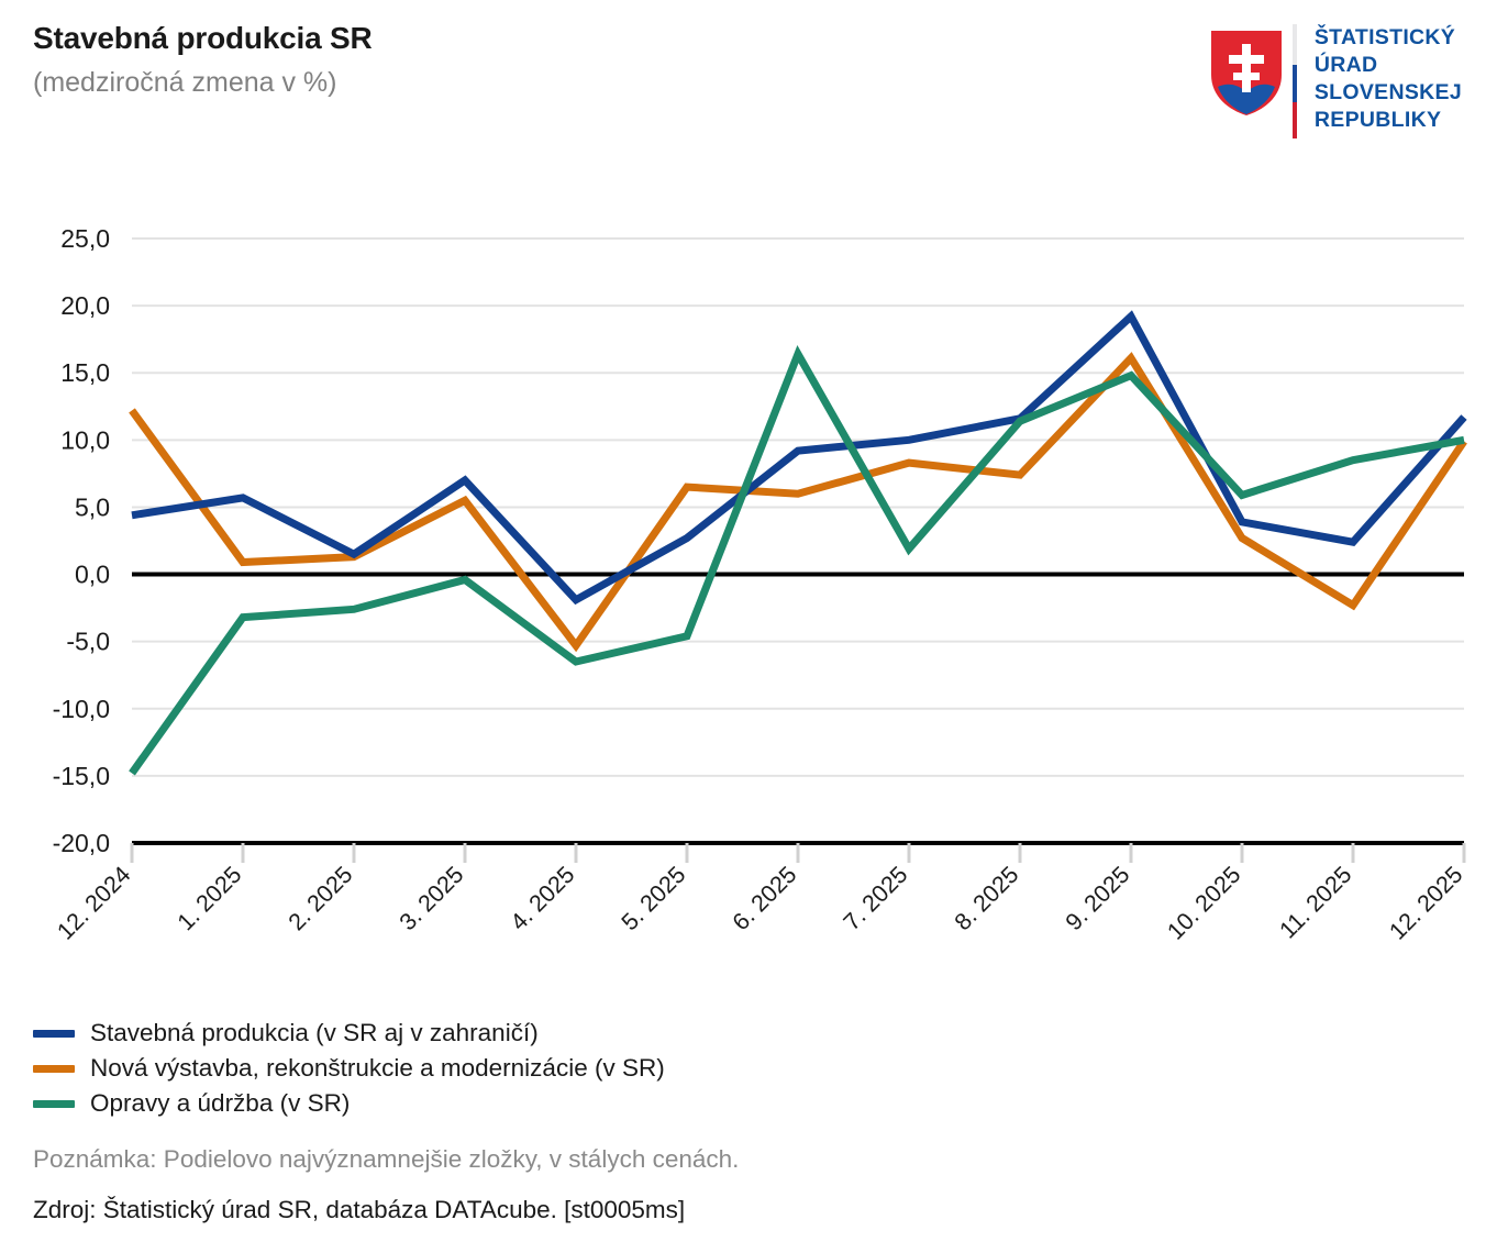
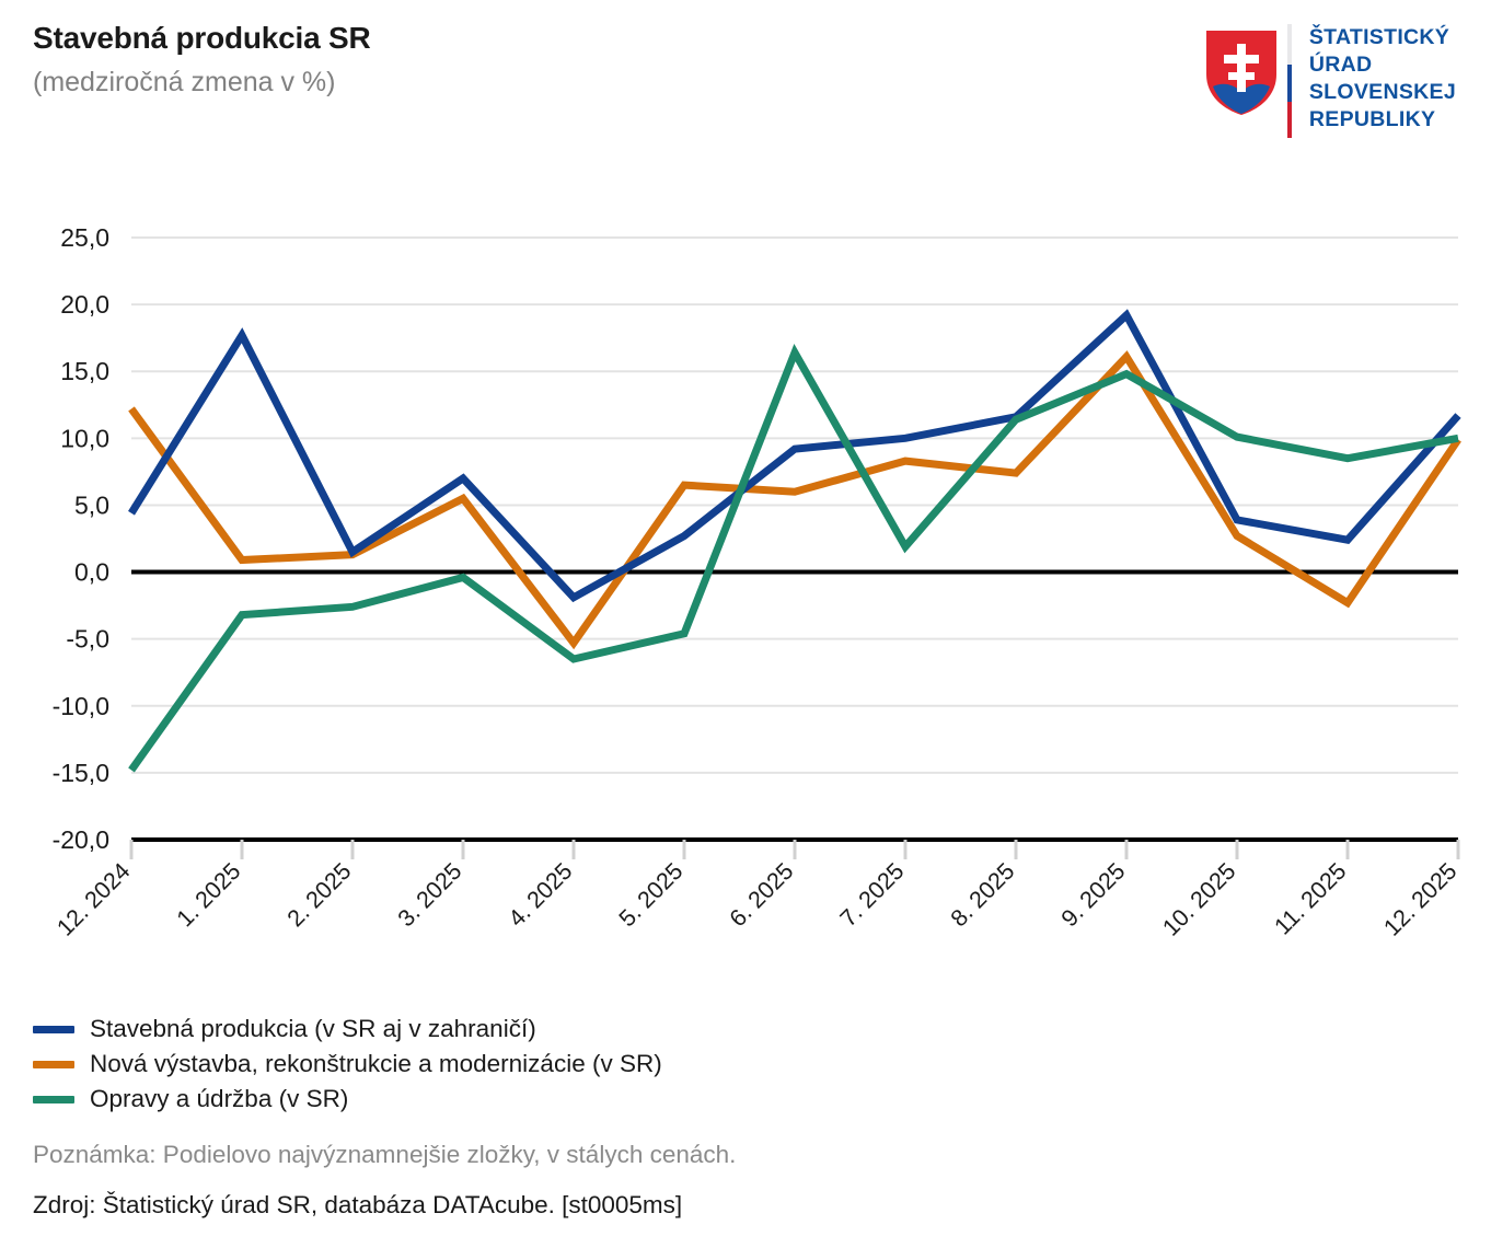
Stavebná produkcia (v SR aj v zahraničí)/1. 2025: 5,7 -> 17,7
Opravy a údržba (v SR)/10. 2025: 5,9 -> 10,1
